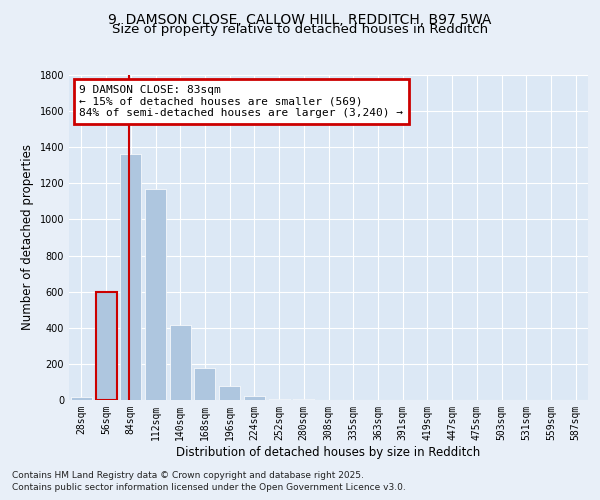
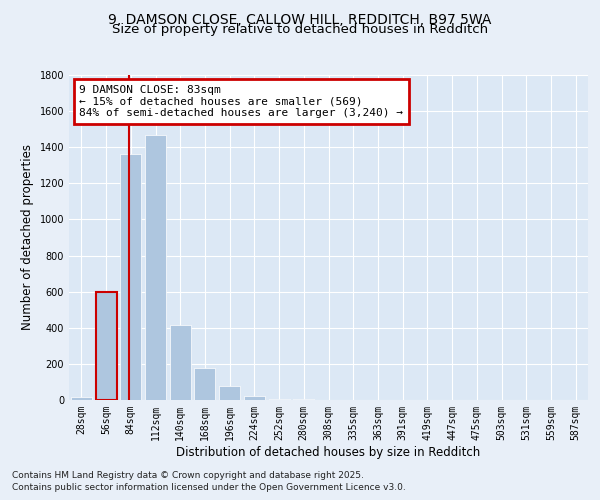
112sqm: 1170 -> 1470
